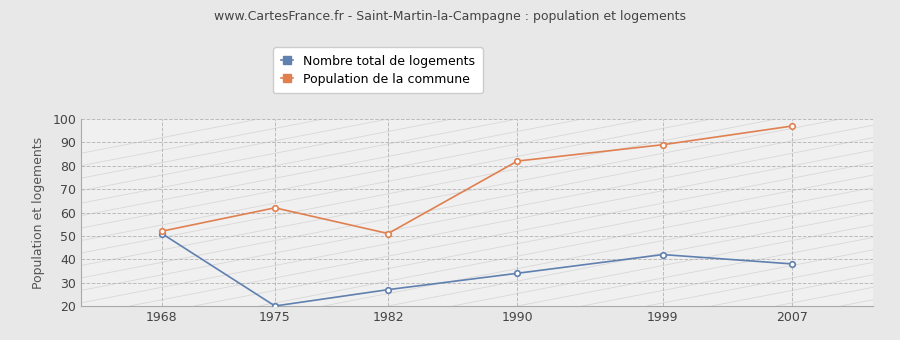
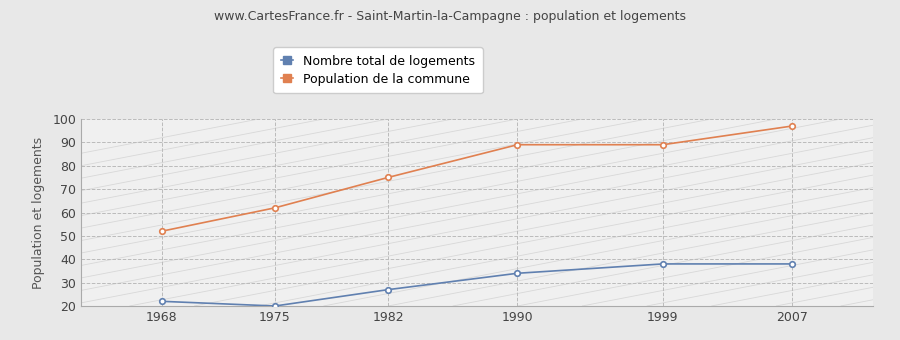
Nombre total de logements/1968: 51 -> 22
Population de la commune/1982: 51 -> 75
Population de la commune/1990: 82 -> 89
Nombre total de logements/1999: 42 -> 38
